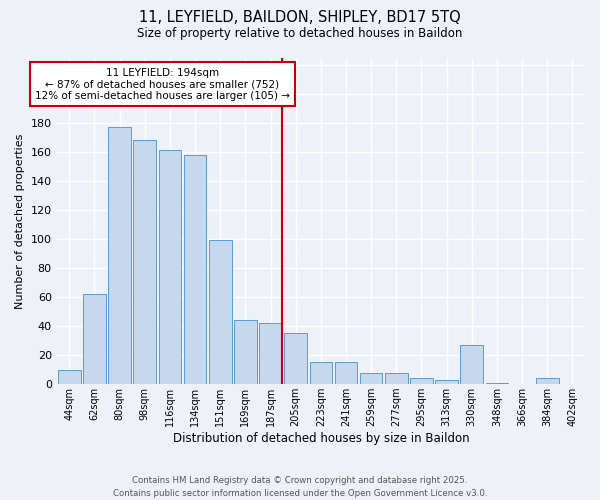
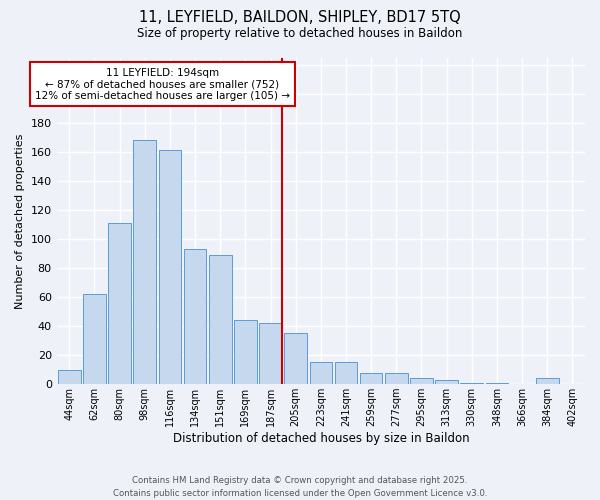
80sqm: 177 -> 111
134sqm: 158 -> 93
151sqm: 99 -> 89
330sqm: 27 -> 1
